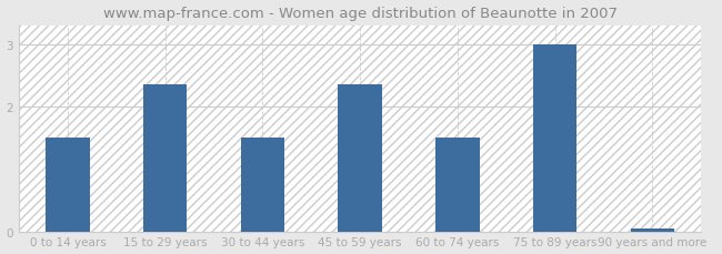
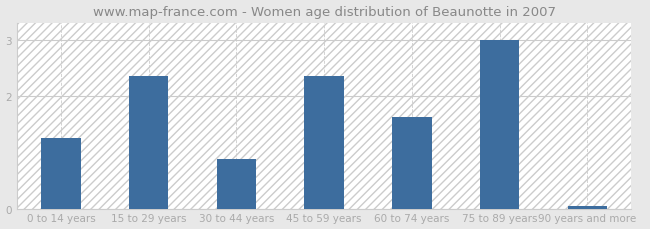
0 to 14 years: 1.50 -> 1.26
30 to 44 years: 1.50 -> 0.88
60 to 74 years: 1.50 -> 1.62
